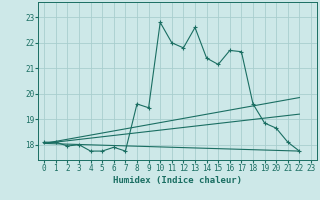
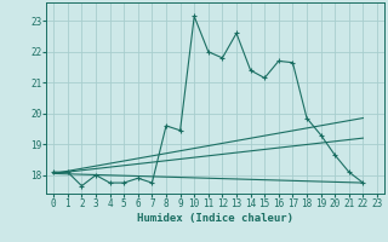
2: 17.95 -> 17.65
10: 22.80 -> 23.15
18: 19.60 -> 19.85
19: 18.85 -> 19.30
